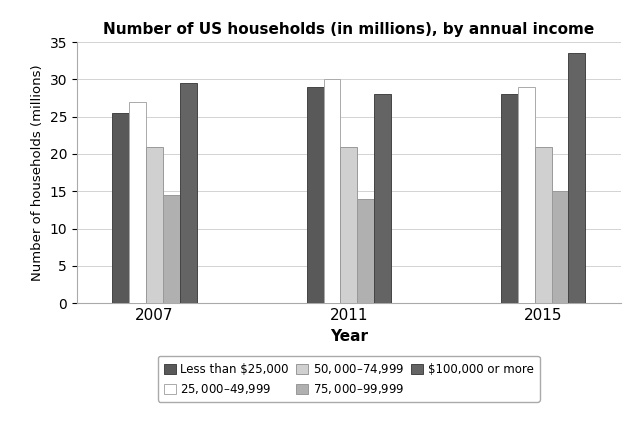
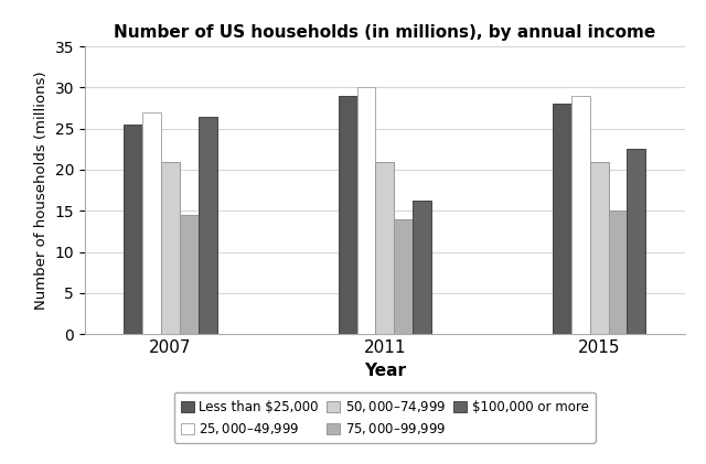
$100,000 or more/2007: 29.5 -> 26.4
$100,000 or more/2011: 28.0 -> 16.2
$100,000 or more/2015: 33.5 -> 22.6
